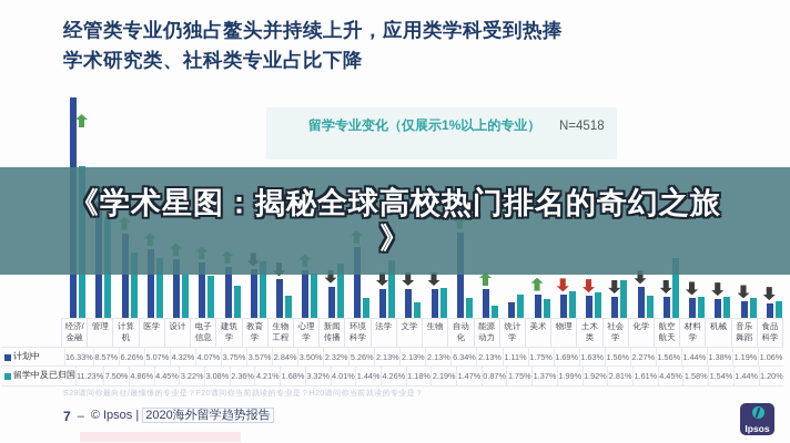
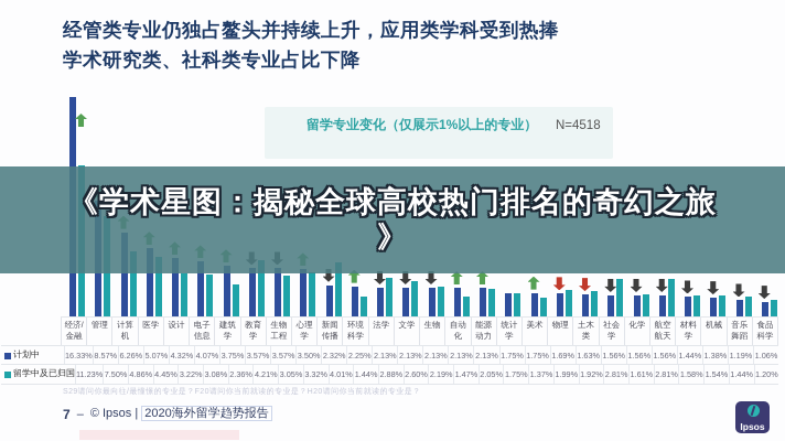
计划中/生物工程: 2.84% -> 3.57%
留学中及已归国/生物工程: 1.68% -> 3.05%
计划中/环境科学: 5.26% -> 2.25%
留学中及已归国/法学: 4.26% -> 2.88%
留学中及已归国/文学: 1.18% -> 2.60%
计划中/自动化: 6.34% -> 2.13%
留学中及已归国/能源动力: 0.87% -> 2.05%
计划中/统计学: 1.11% -> 1.75%
计划中/化学: 2.27% -> 1.56%
留学中及已归国/航空航天: 4.45% -> 2.81%
